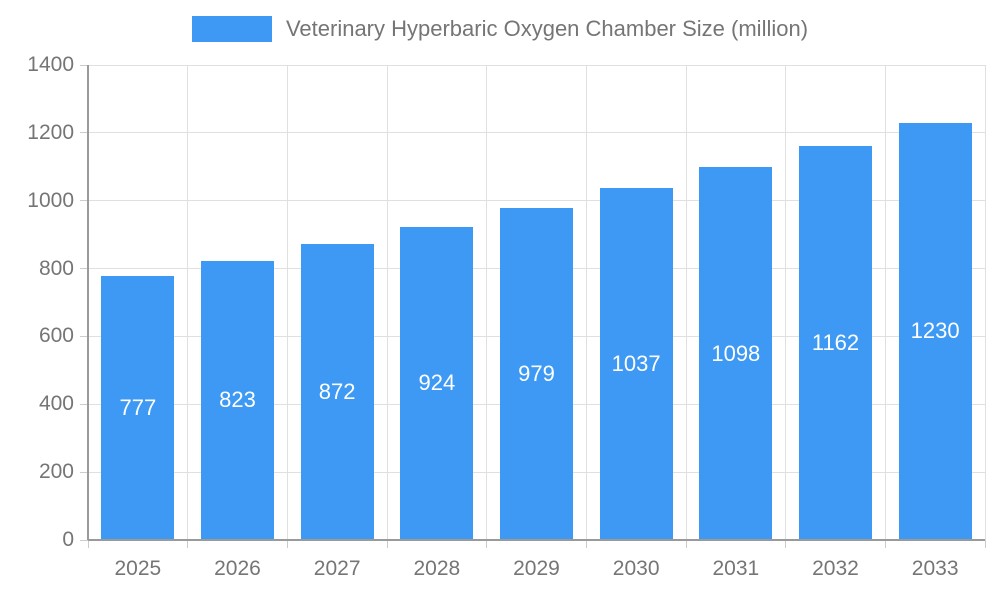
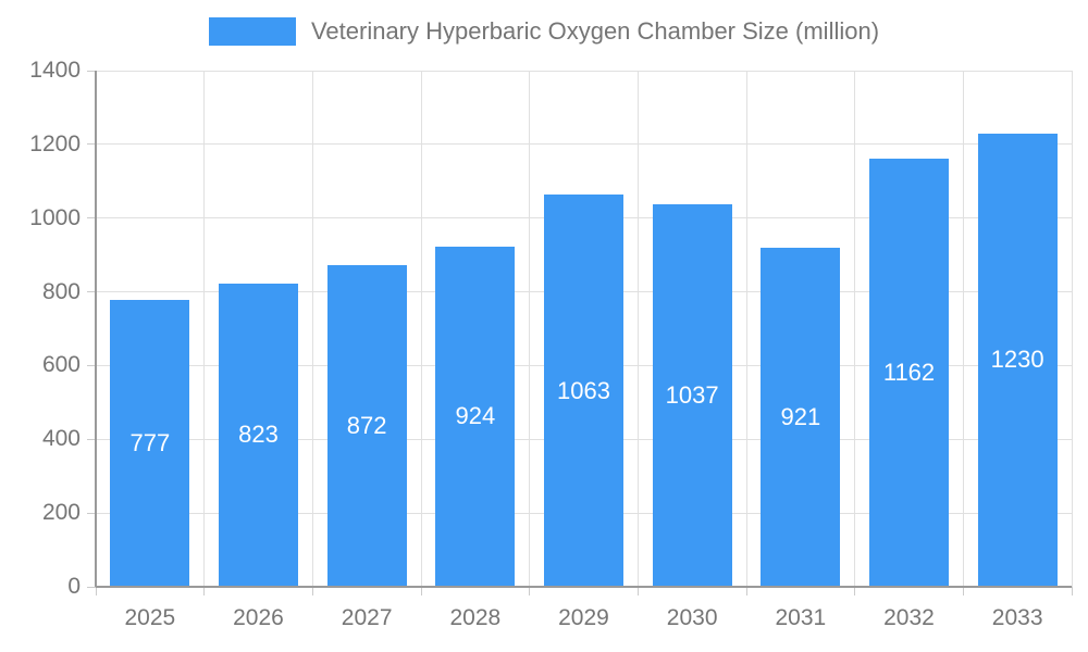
2029: 979 -> 1063
2031: 1098 -> 921
